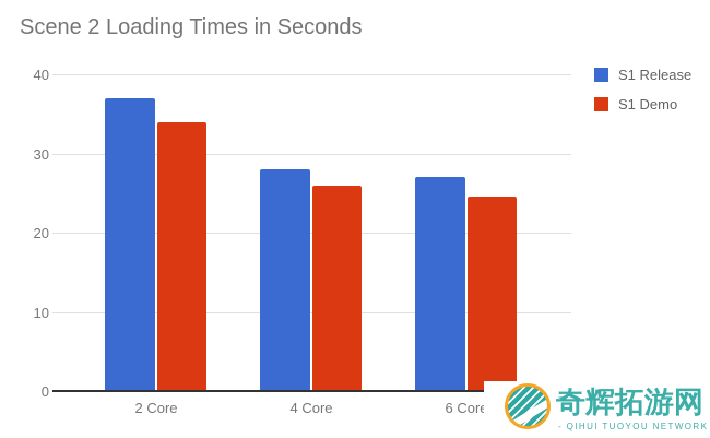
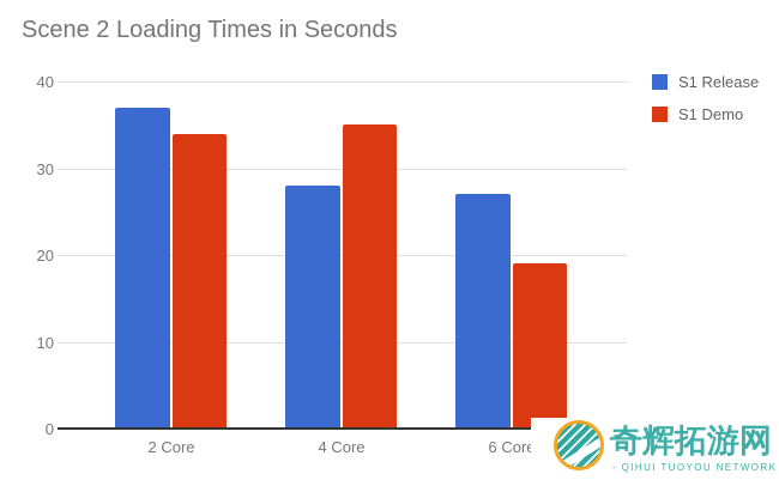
S1 Demo/4 Core: 26 -> 35
S1 Demo/6 Core: 24 -> 19
